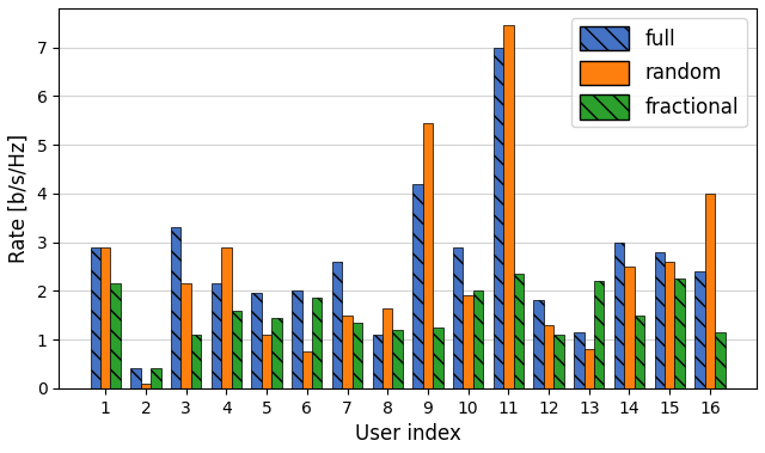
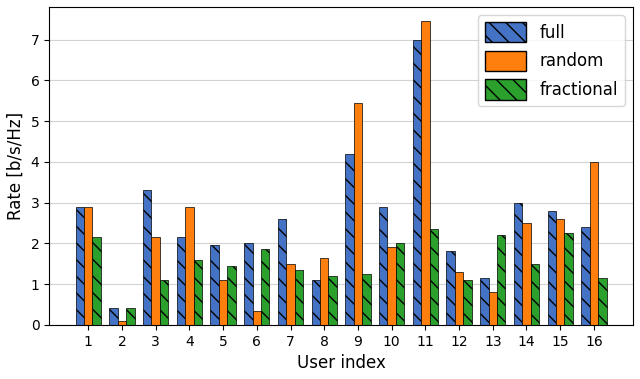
random/6: 0.75 -> 0.35
